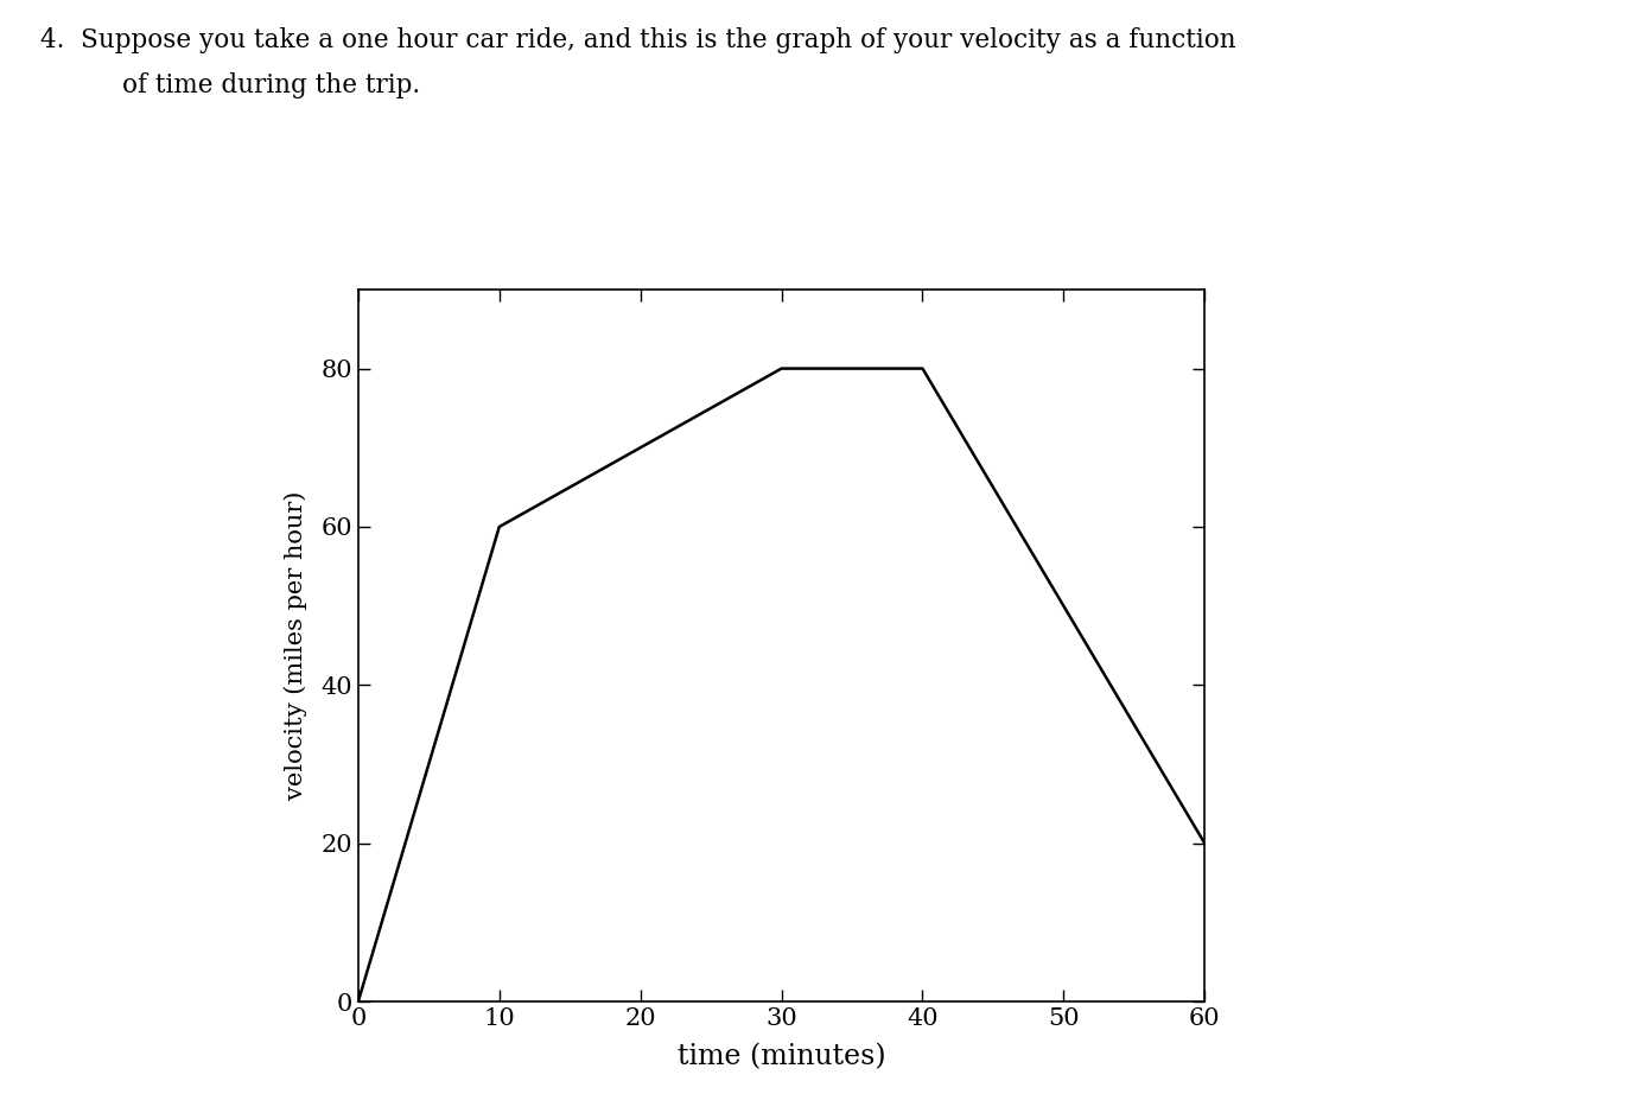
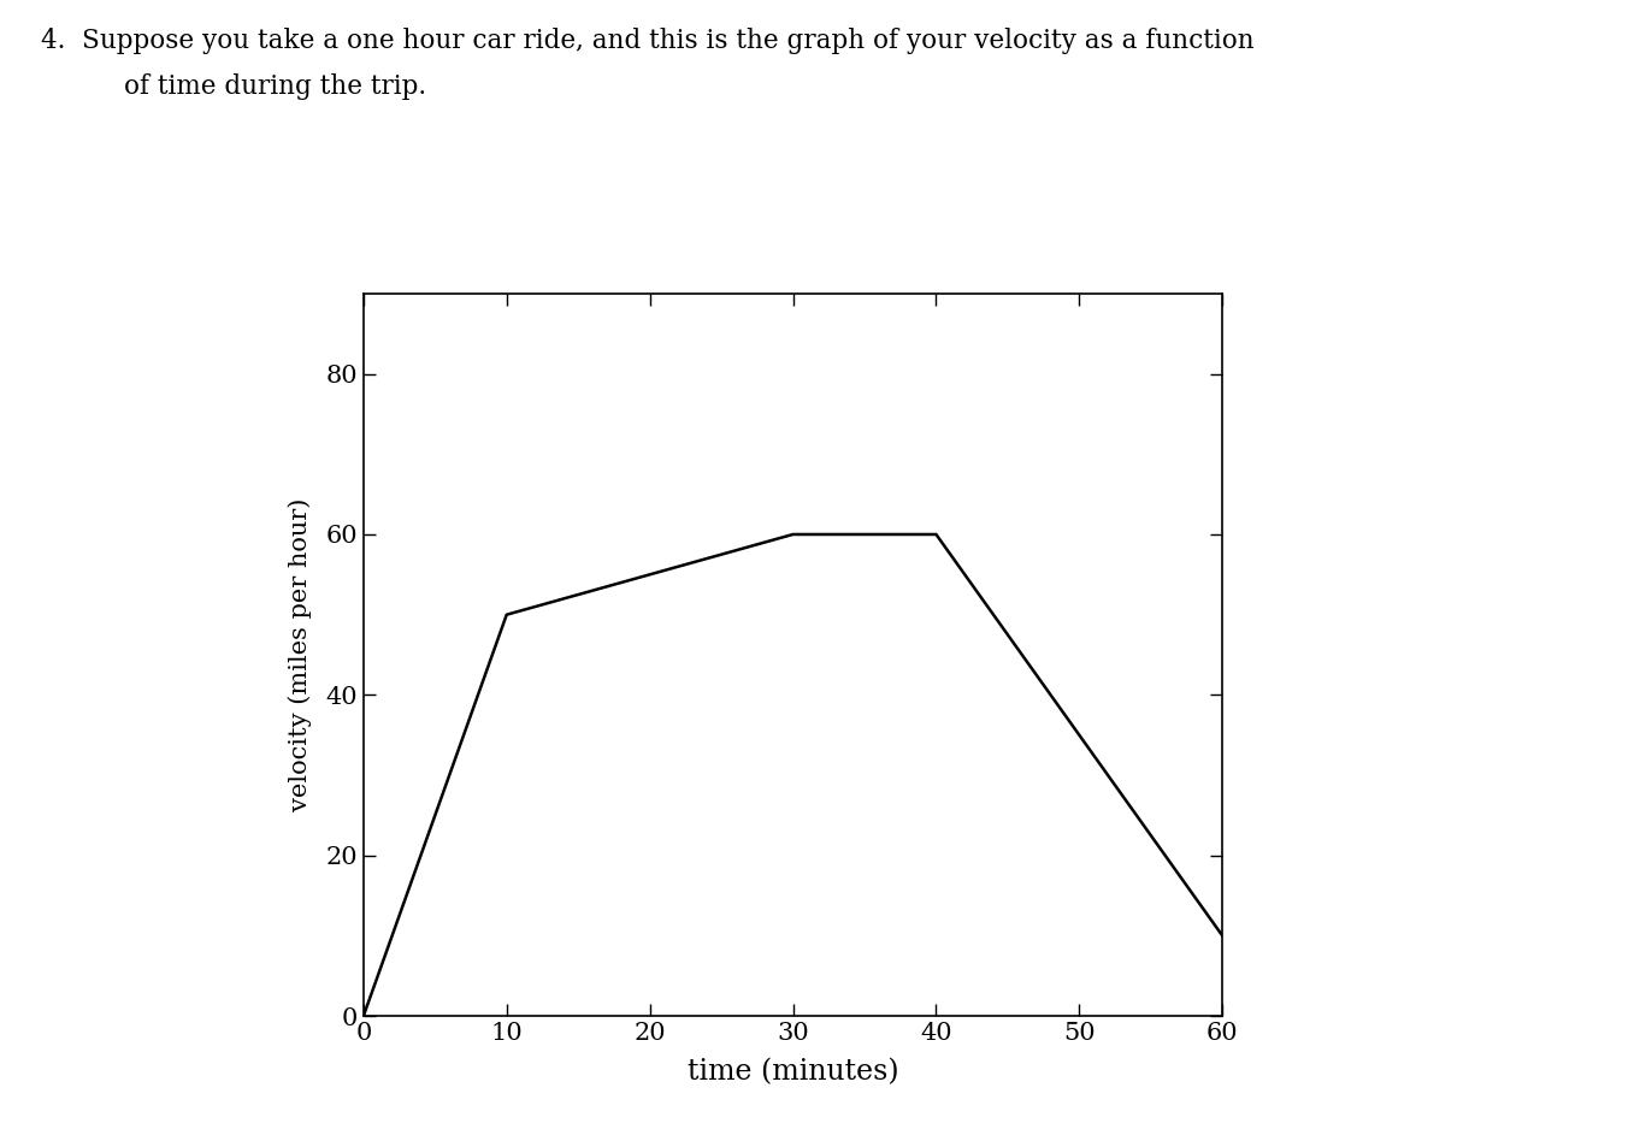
10: 60 -> 50
30: 80 -> 60
40: 80 -> 60
60: 20 -> 10
